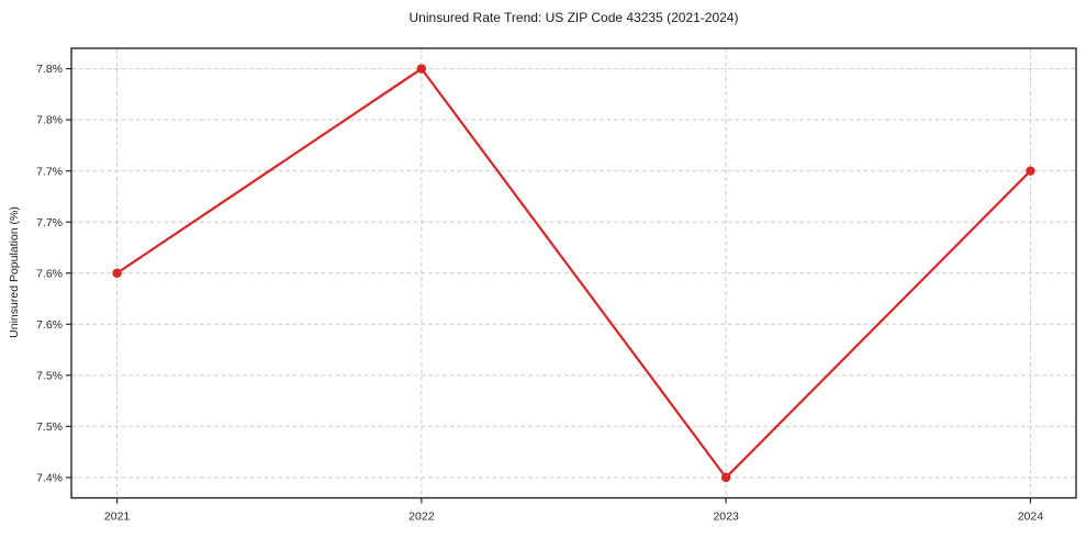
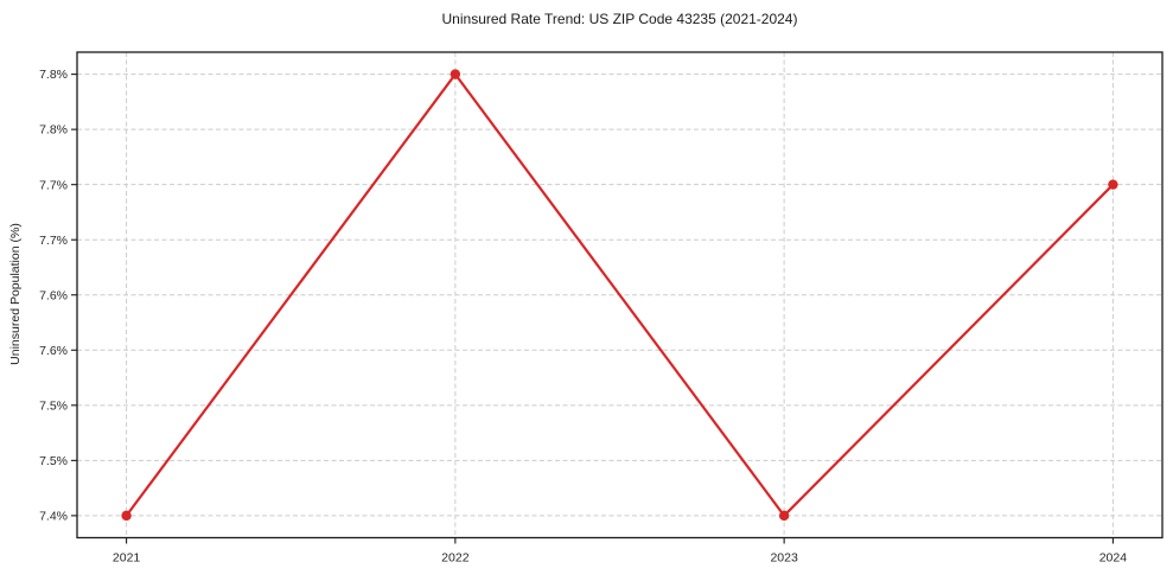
2021: 7.6% -> 7.4%
